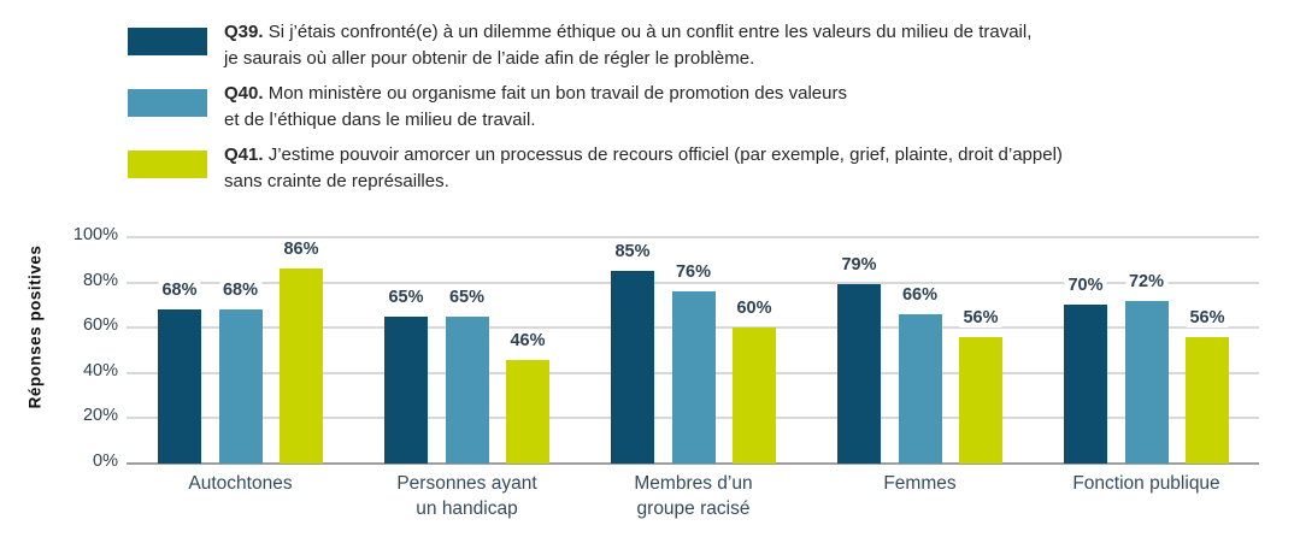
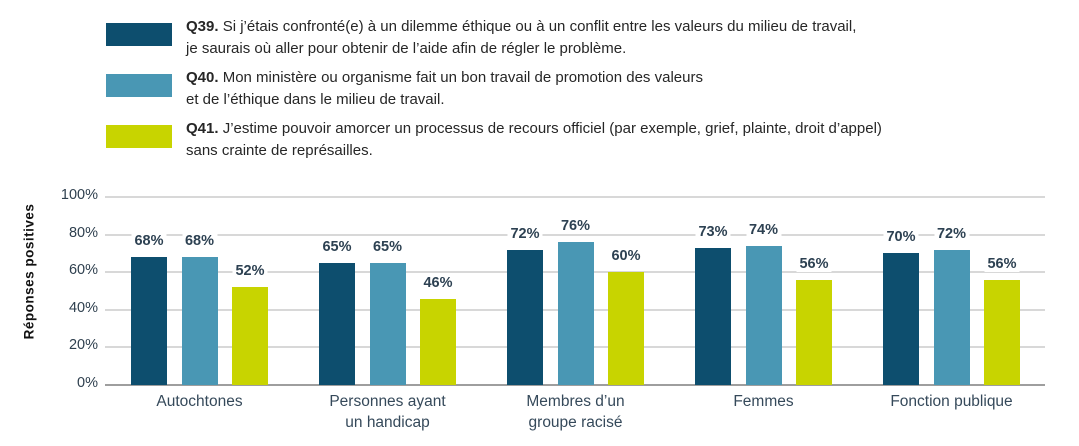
Q41./Autochtones: 86% -> 52%
Q39./Membres d’un groupe racisé: 85% -> 72%
Q39./Femmes: 79% -> 73%
Q40./Femmes: 66% -> 74%
